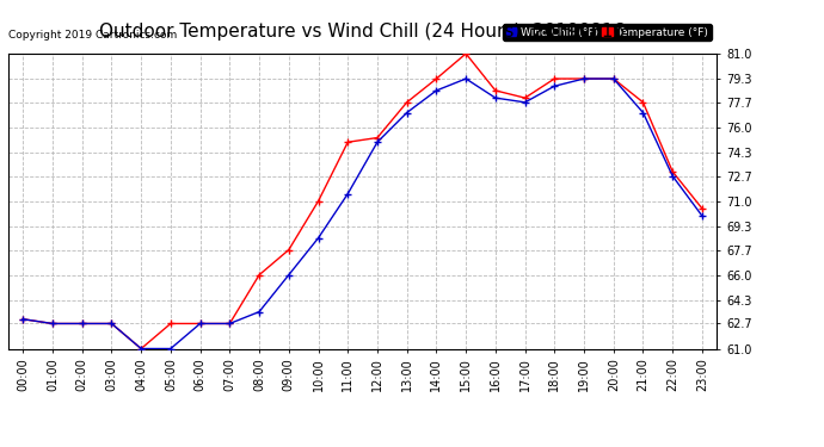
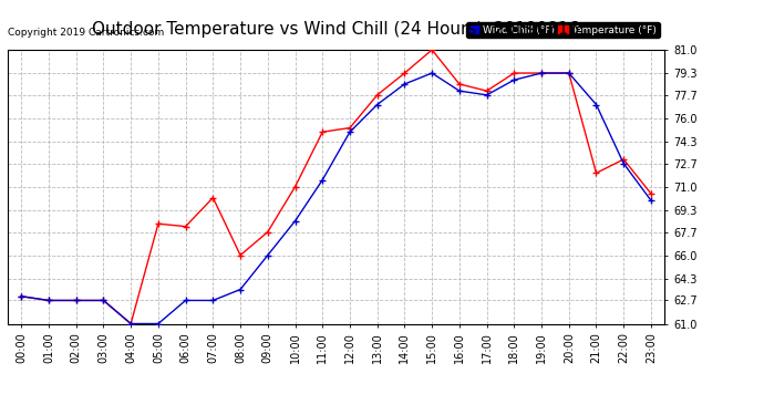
Temperature (°F)/05:00: 62.7 -> 68.3
Temperature (°F)/06:00: 62.7 -> 68.1
Temperature (°F)/07:00: 62.7 -> 70.2
Temperature (°F)/21:00: 77.7 -> 72.0
